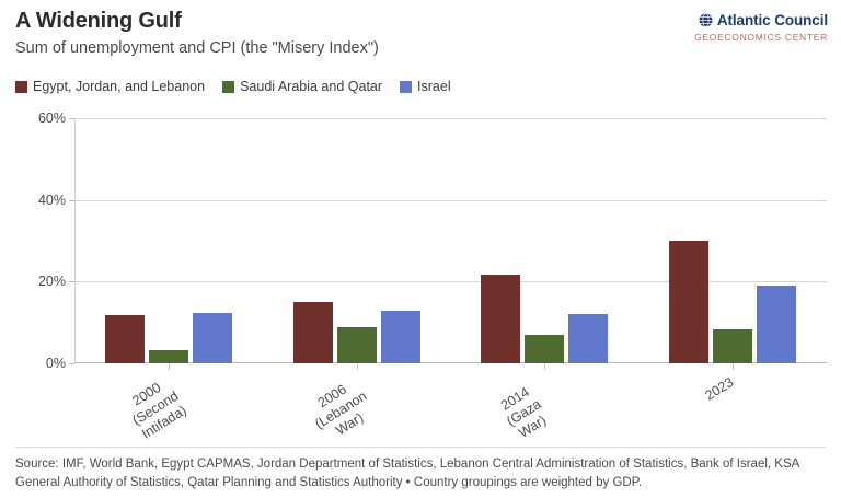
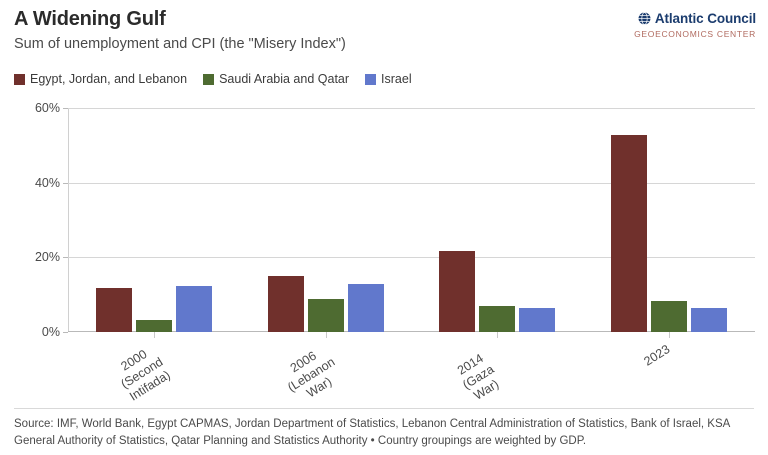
Israel/2014 (Gaza War): 12% -> 6%
Egypt, Jordan, and Lebanon/2023: 30% -> 53%
Israel/2023: 19% -> 6%
